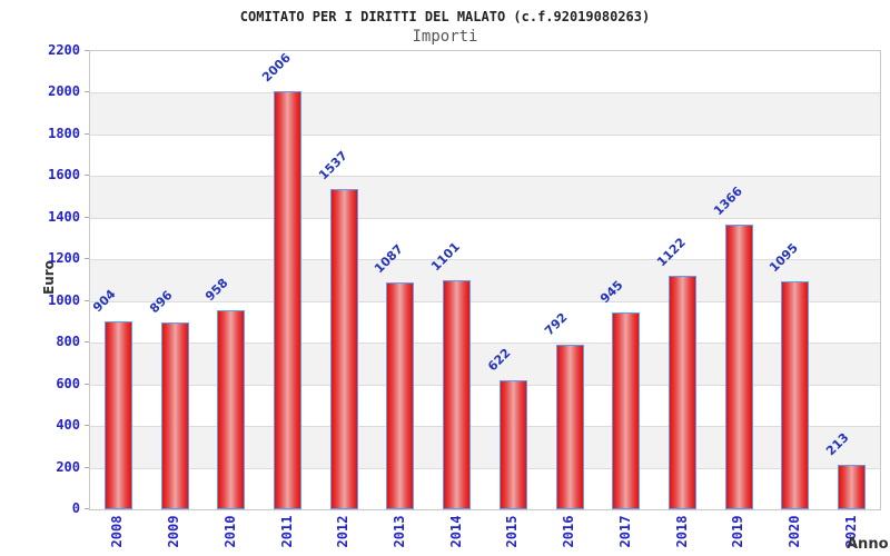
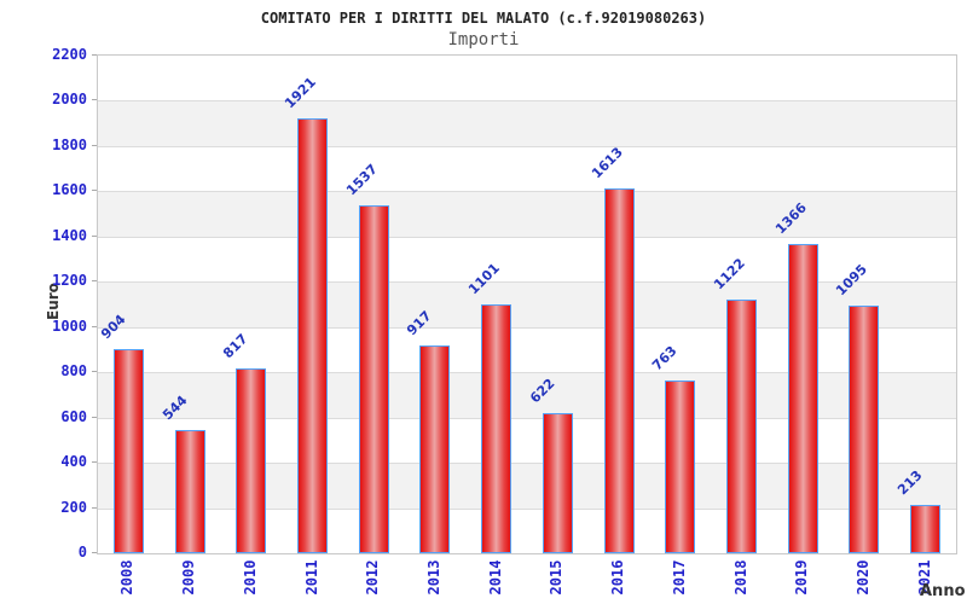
2009: 896 -> 544
2010: 958 -> 817
2011: 2006 -> 1921
2013: 1087 -> 917
2016: 792 -> 1613
2017: 945 -> 763
